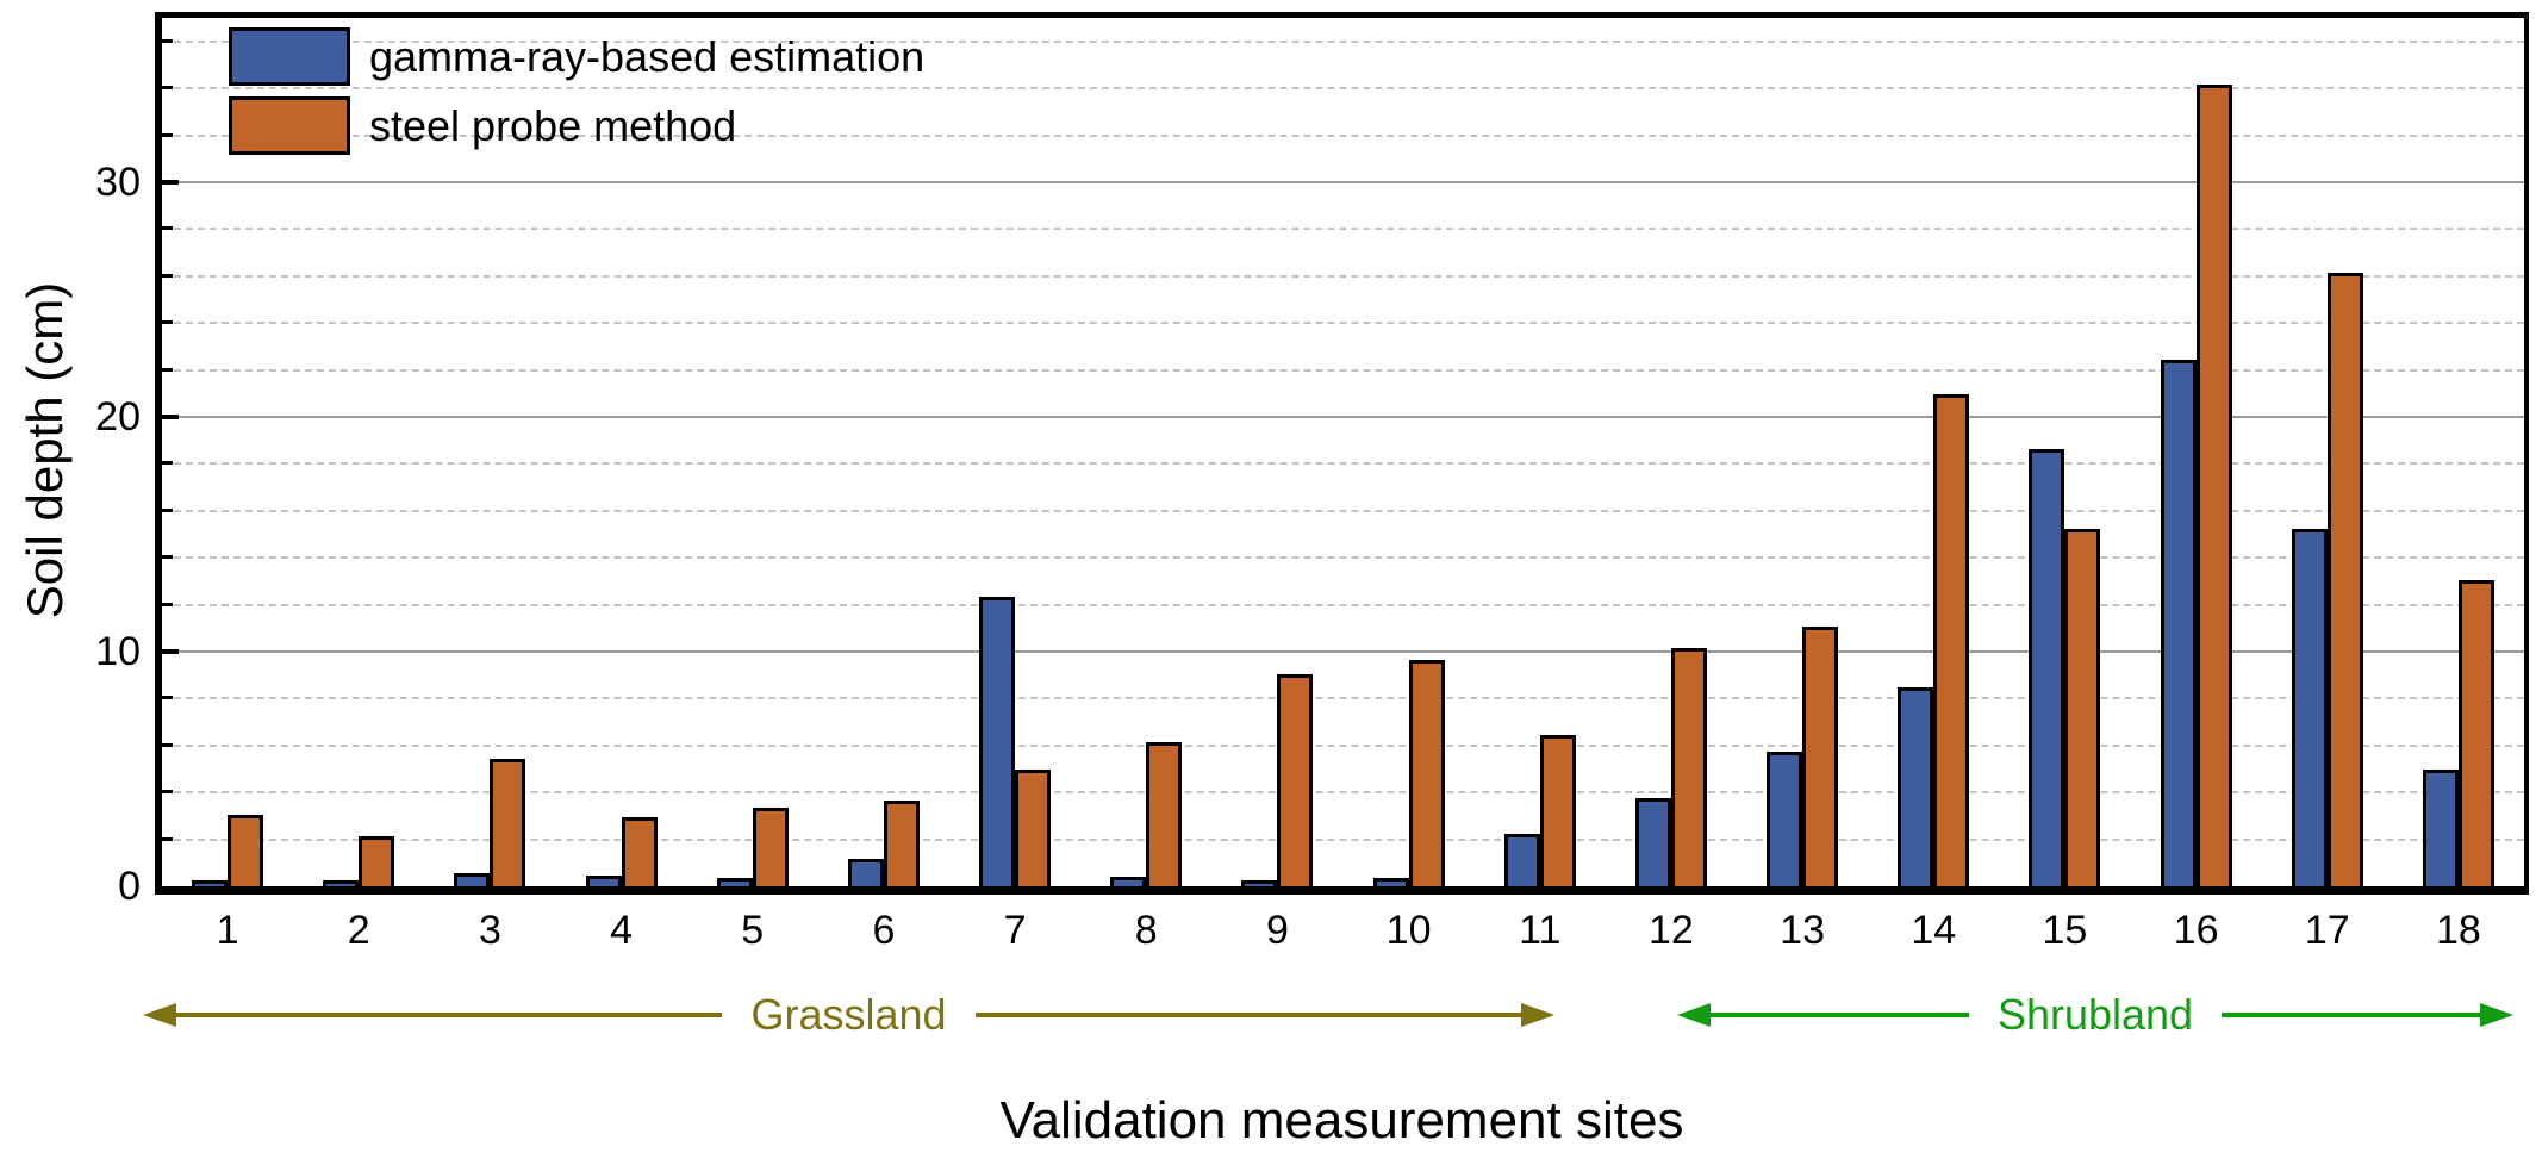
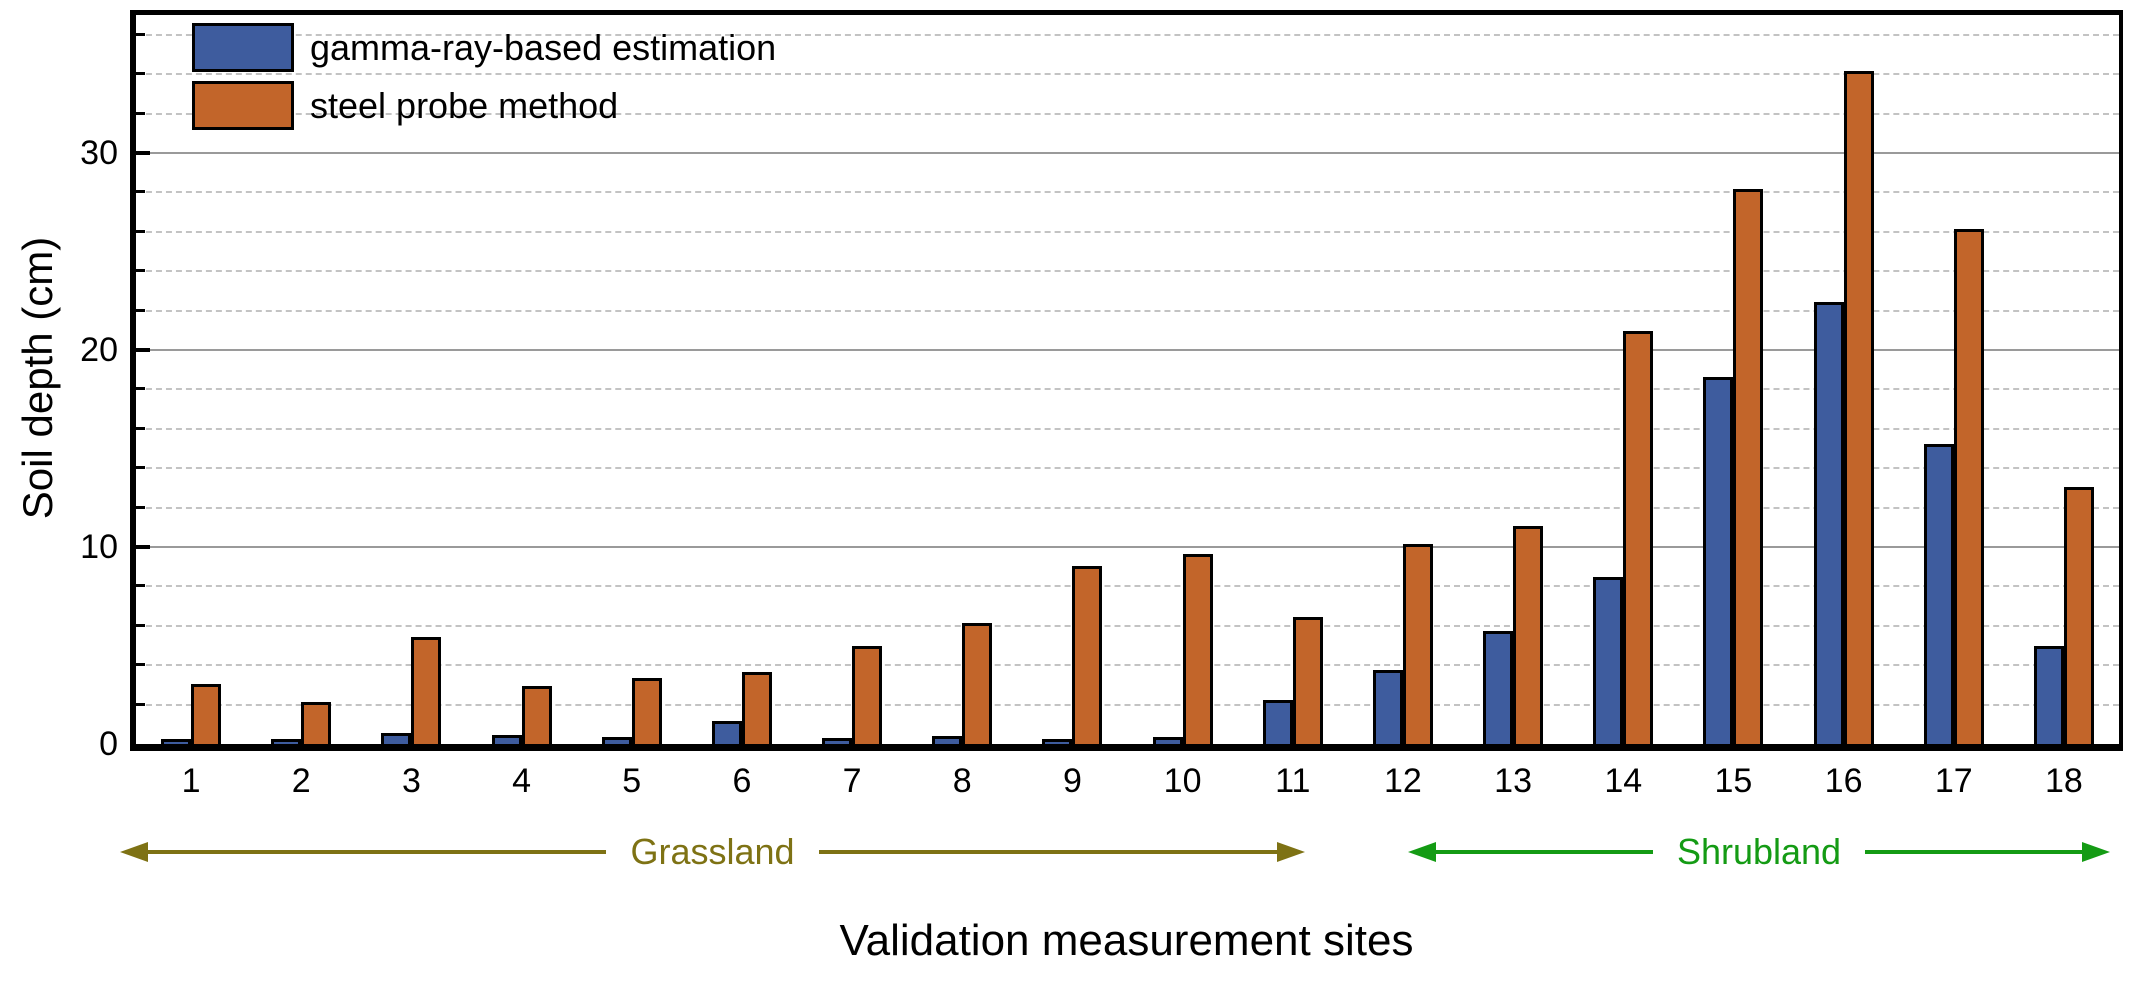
gamma-ray-based estimation/7: 12.2 -> 0.1
steel probe method/15: 15.1 -> 28.0
